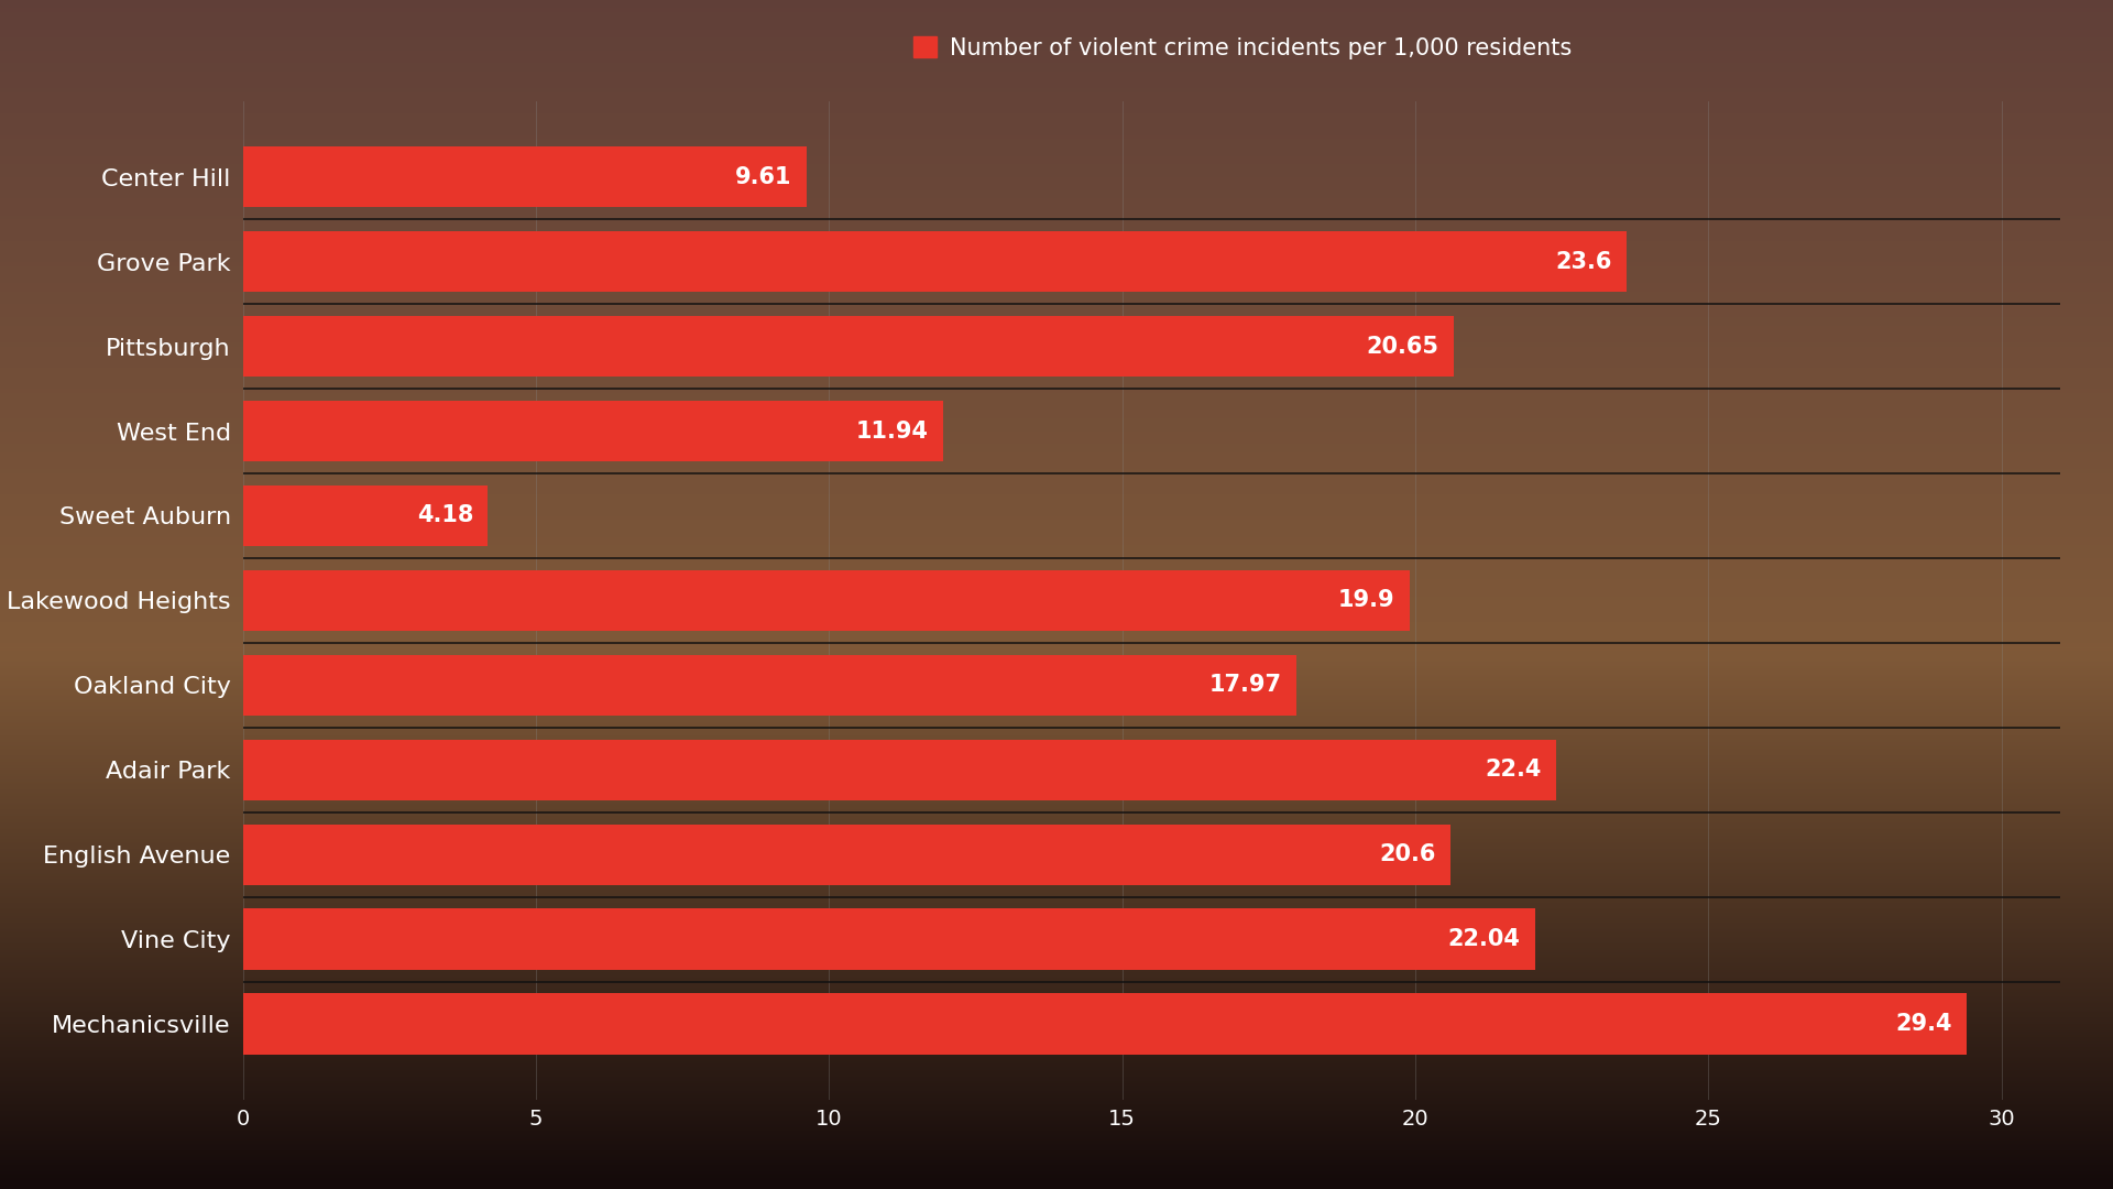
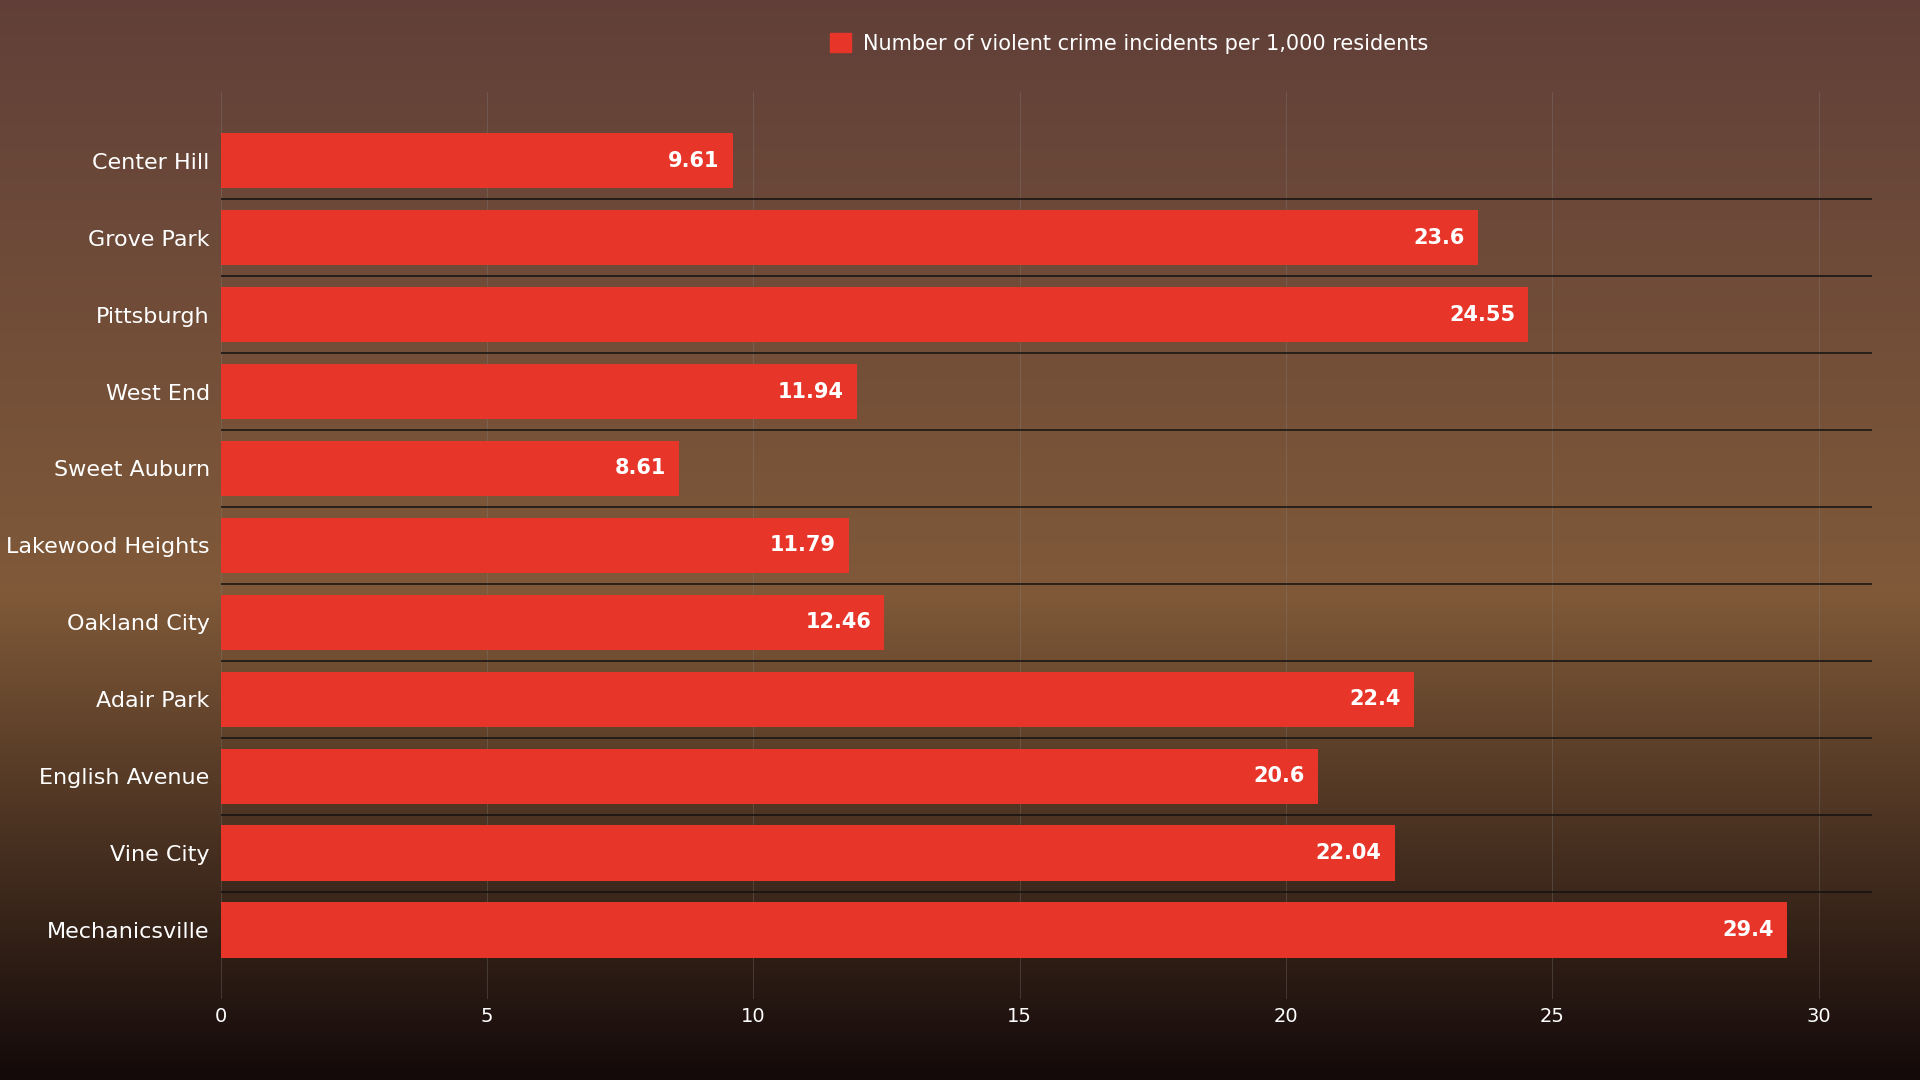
Pittsburgh: 20.65 -> 24.55
Sweet Auburn: 4.18 -> 8.61
Lakewood Heights: 19.9 -> 11.79
Oakland City: 17.97 -> 12.46
